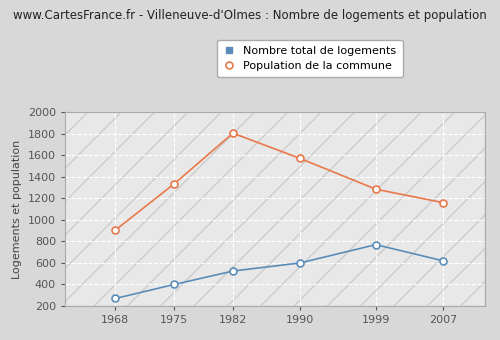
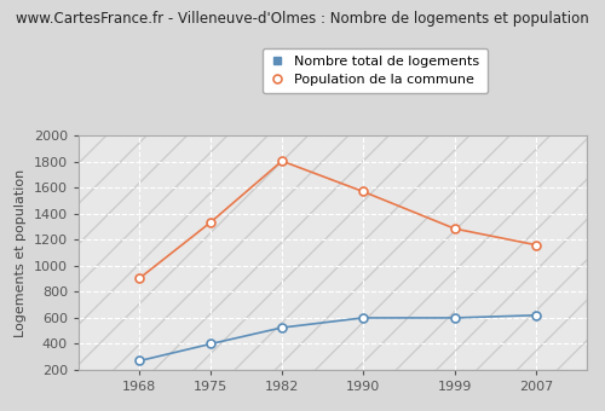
Nombre total de logements/1999: 770 -> 600
